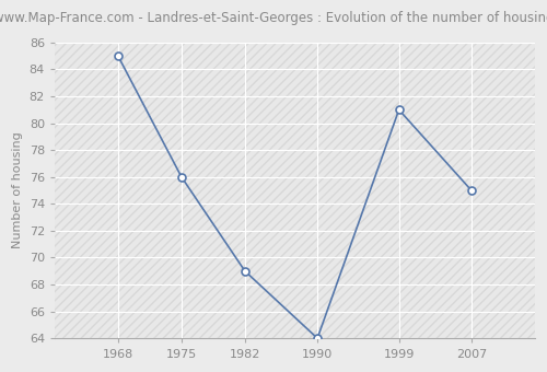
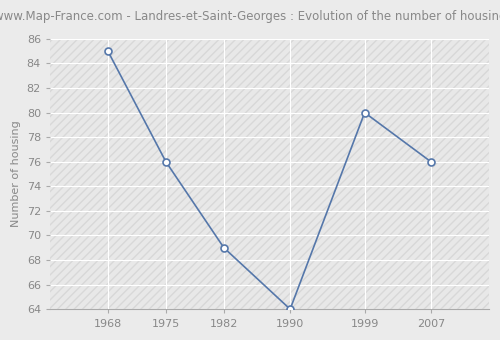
1999: 81 -> 80
2007: 75 -> 76
